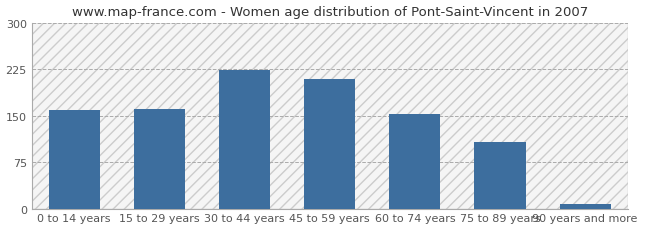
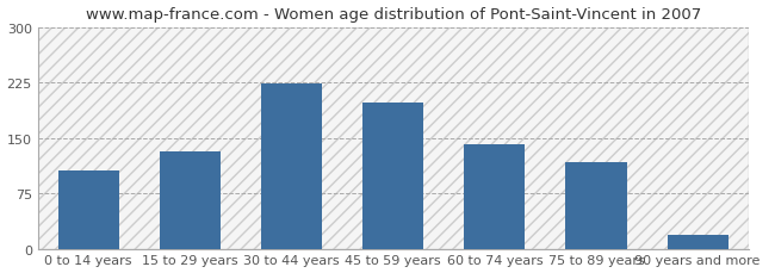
0 to 14 years: 160 -> 106
15 to 29 years: 161 -> 132
45 to 59 years: 210 -> 198
60 to 74 years: 153 -> 142
75 to 89 years: 108 -> 118
90 years and more: 8 -> 18
